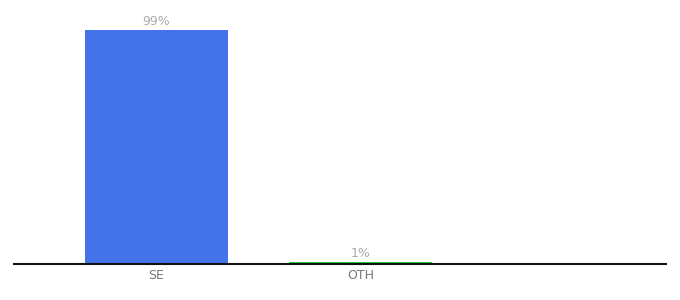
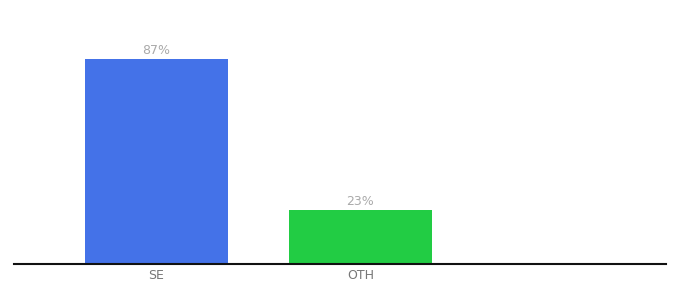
SE: 99% -> 87%
OTH: 1% -> 23%
